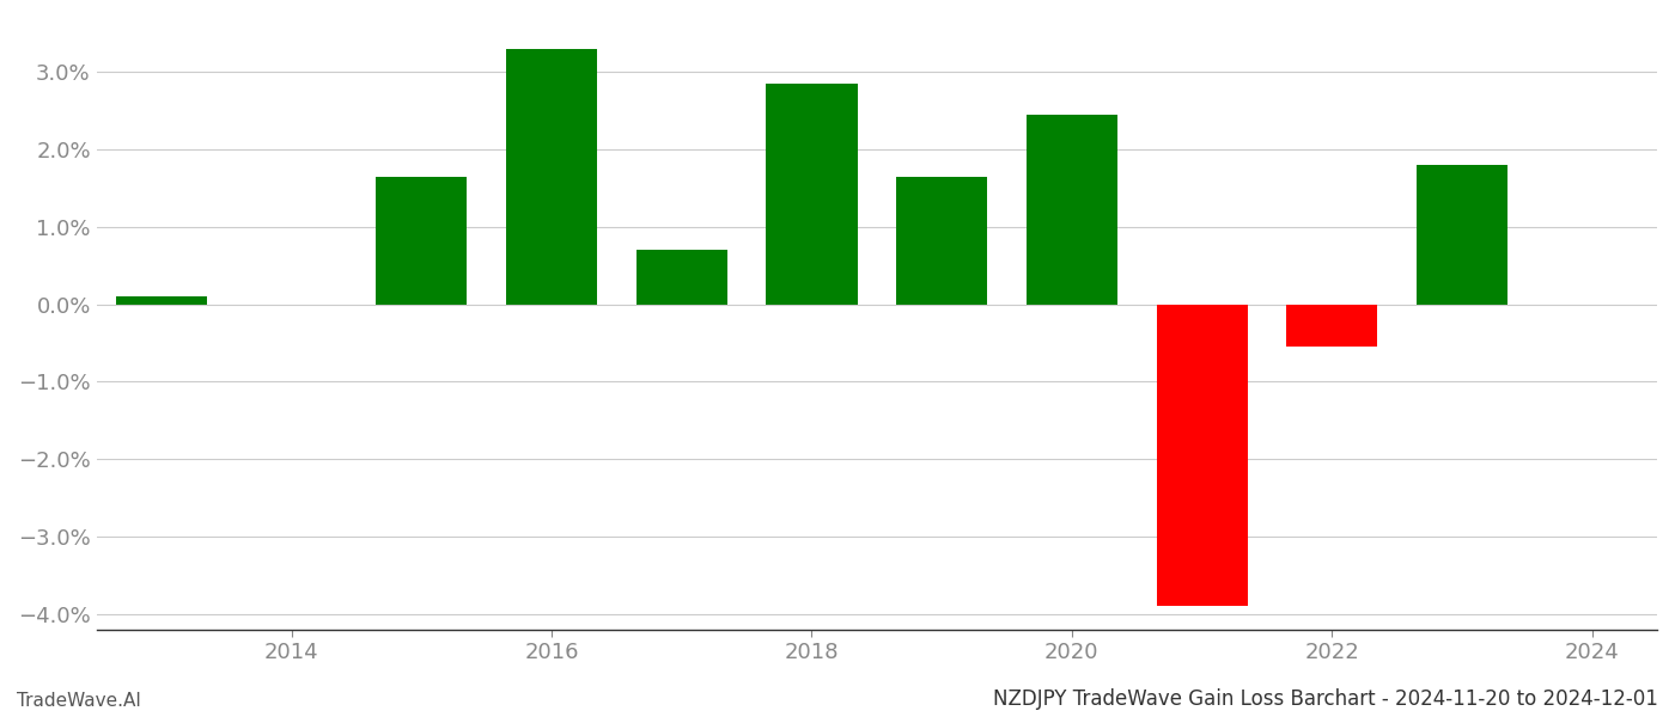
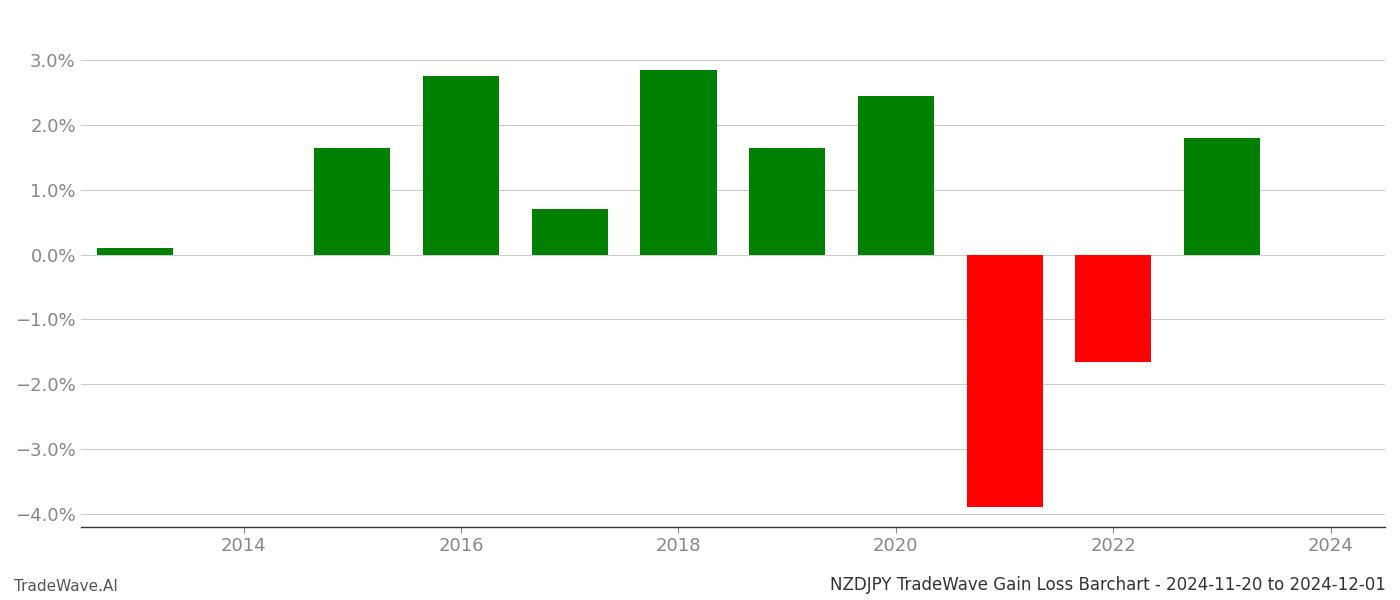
2016: 3.30% -> 2.76%
2022: -0.55% -> -1.66%
